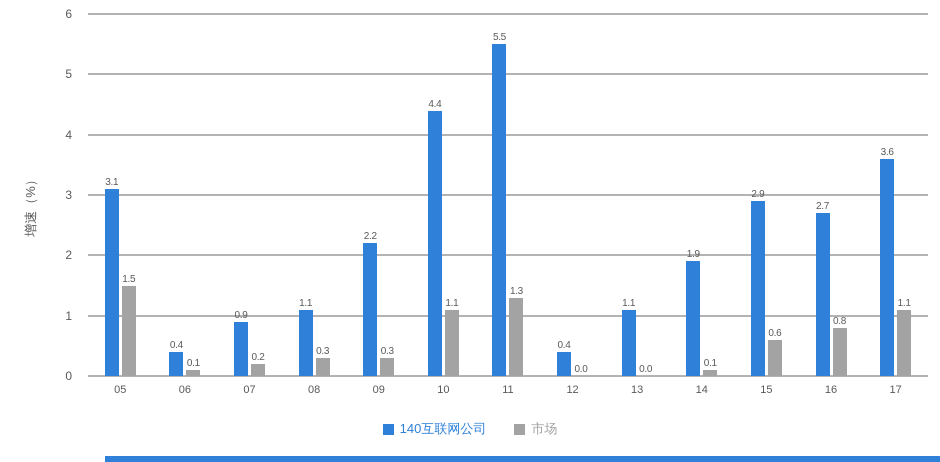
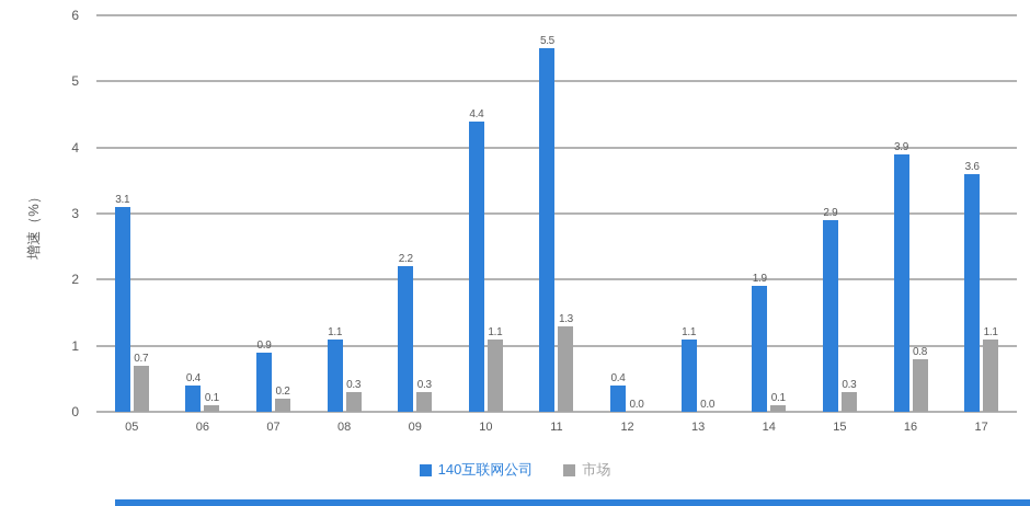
市场/05: 1.5 -> 0.7
市场/15: 0.6 -> 0.3
140互联网公司/16: 2.7 -> 3.9
